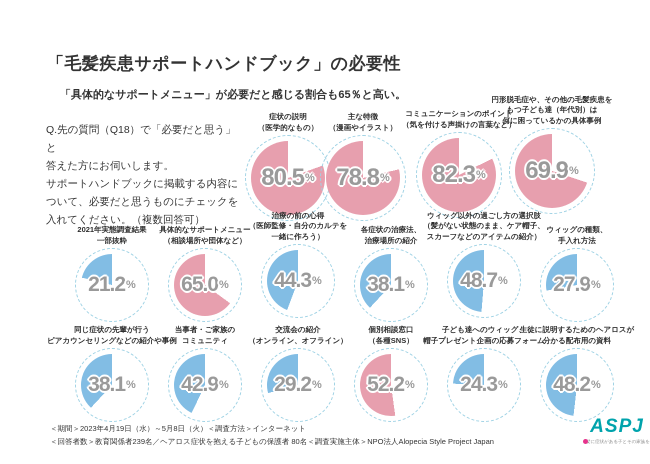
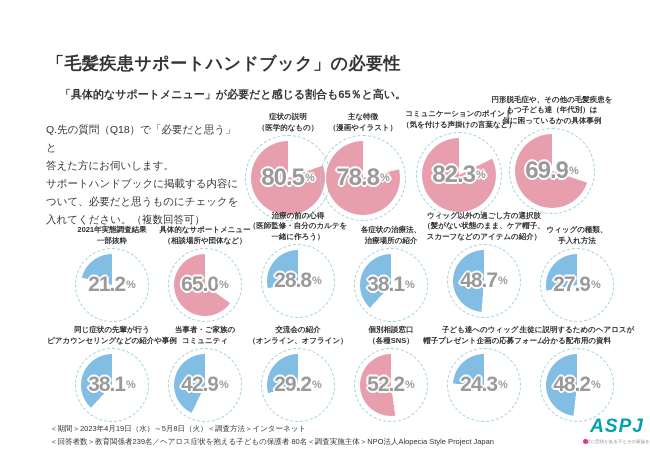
治療の前の心得 （医師監修・自分のカルテを 一緒に作ろう）: 44.3 -> 28.8
